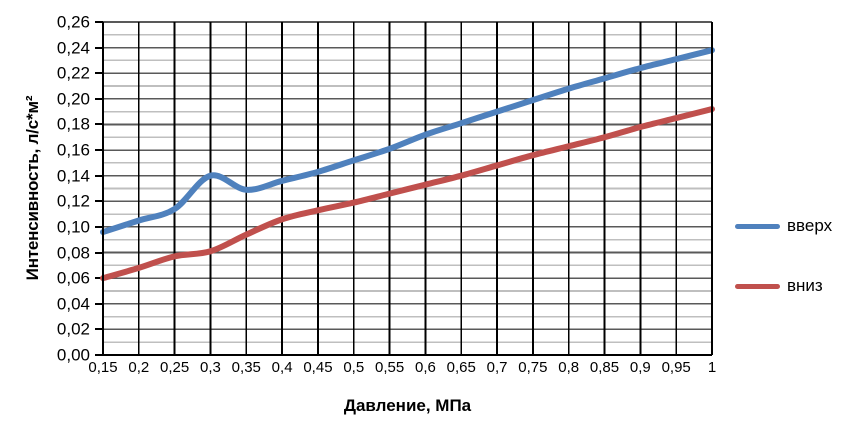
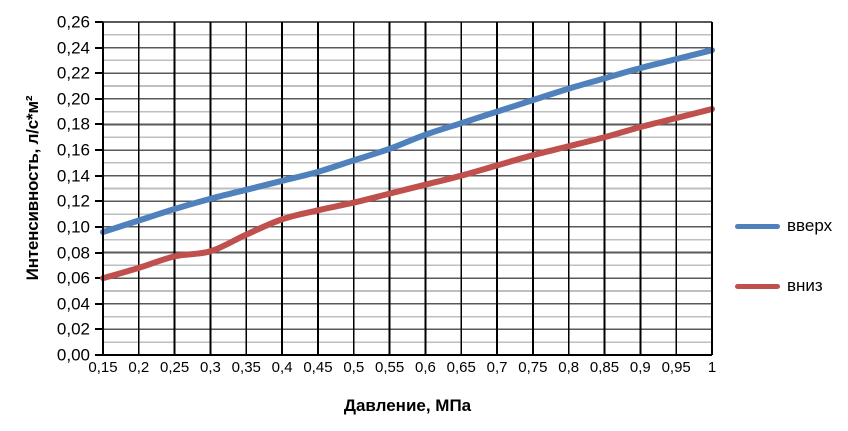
вверх/0,3: 0,14 -> 0,12
